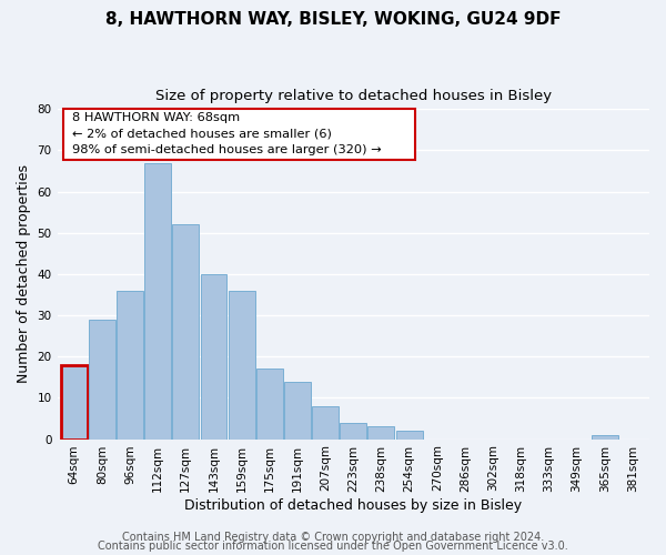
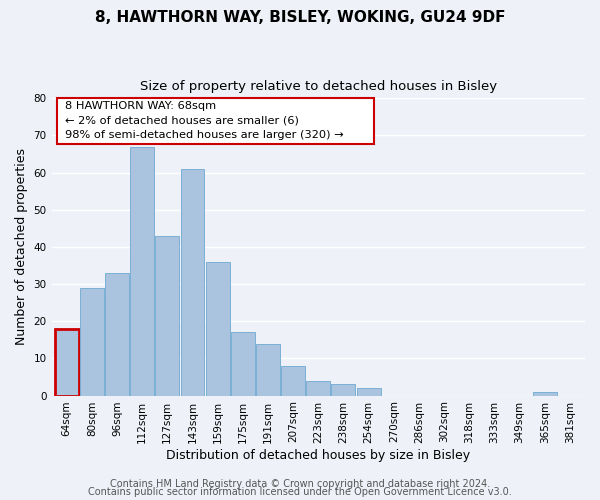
96sqm: 36 -> 33
127sqm: 52 -> 43
143sqm: 40 -> 61
